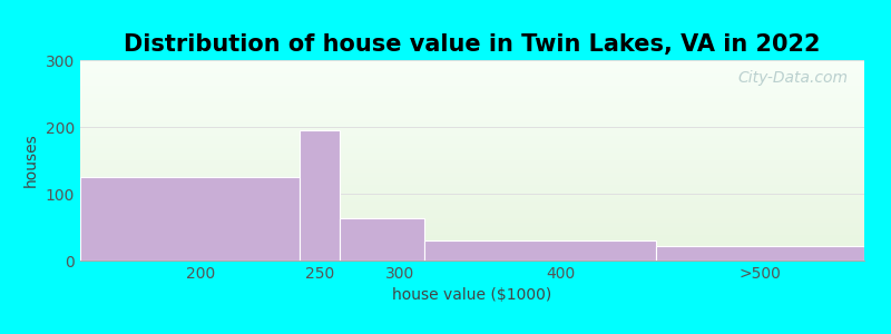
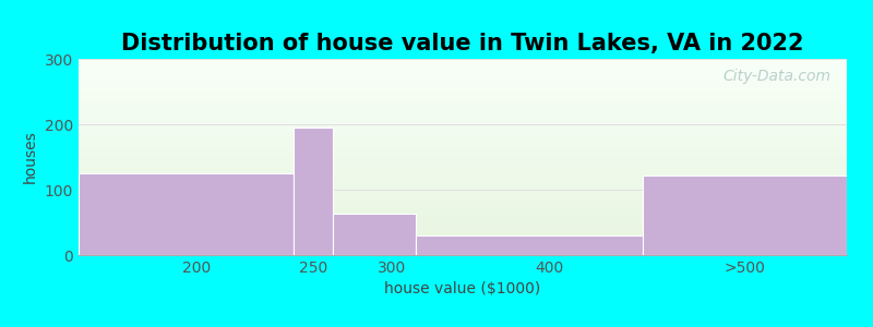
>500: 22 -> 122
